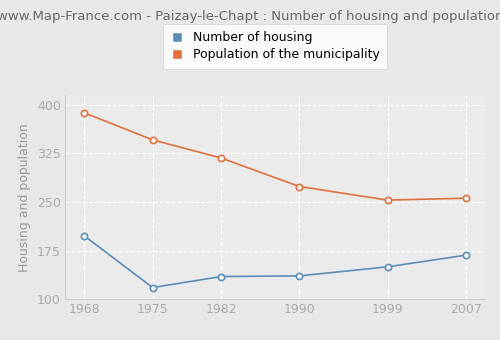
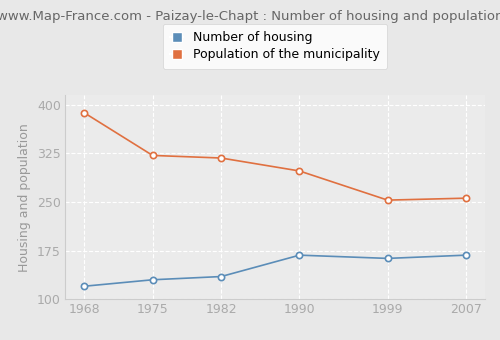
Number of housing/1968: 198 -> 120
Number of housing/1975: 118 -> 130
Population of the municipality/1975: 346 -> 322
Number of housing/1990: 136 -> 168
Population of the municipality/1990: 274 -> 298
Number of housing/1999: 150 -> 163
